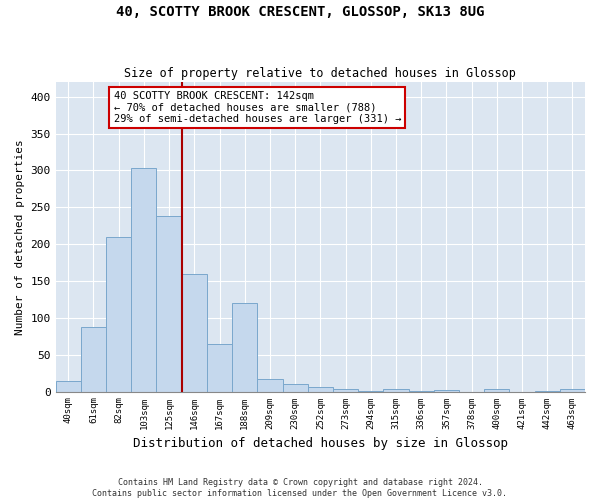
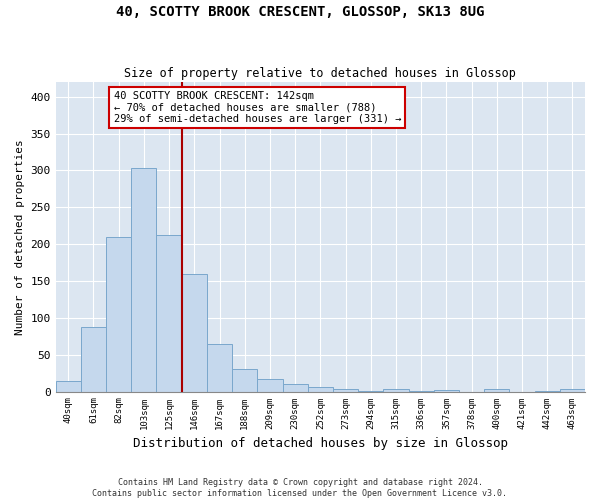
125sqm: 238 -> 213
188sqm: 120 -> 30
